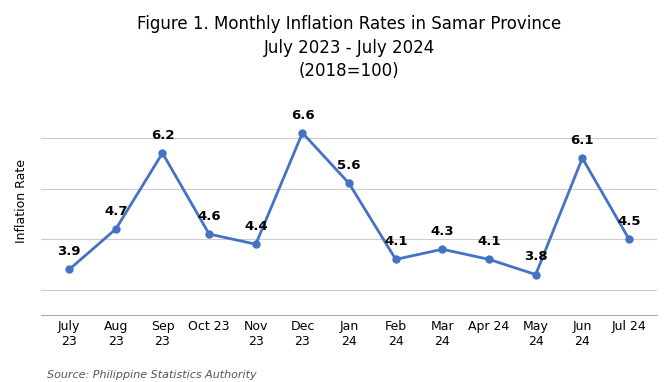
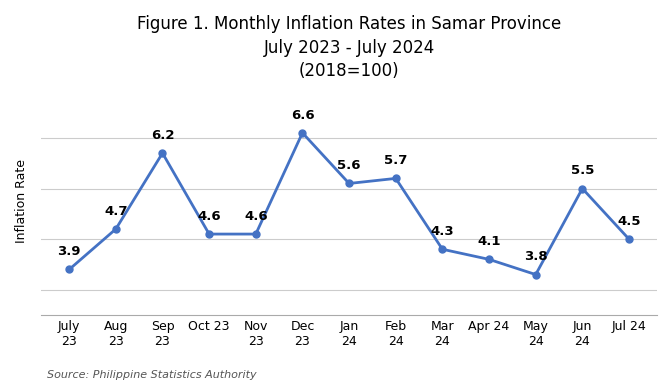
Nov 23: 4.4 -> 4.6
Feb 24: 4.1 -> 5.7
Jun 24: 6.1 -> 5.5
